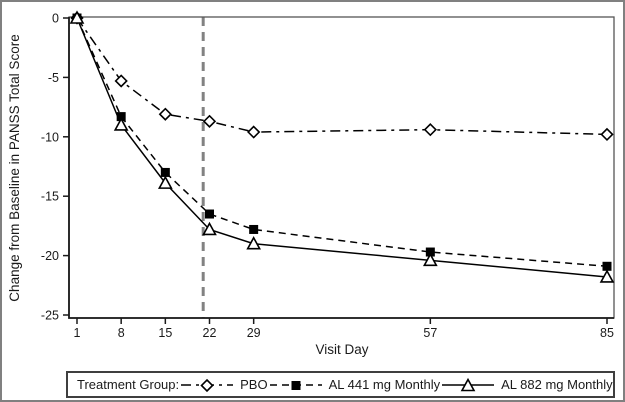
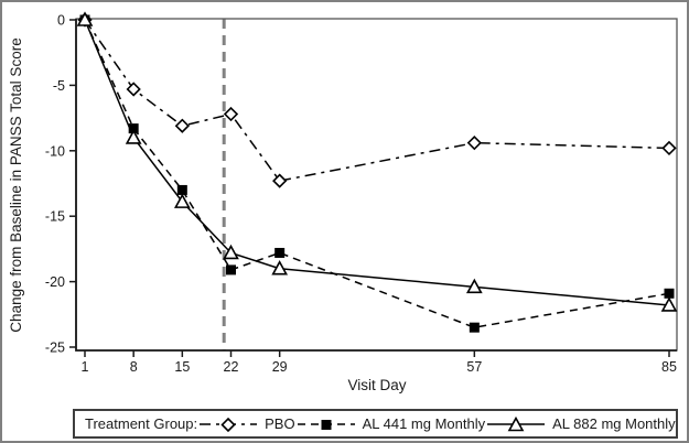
PBO/22: -8.7 -> -7.2
AL 441 mg Monthly/22: -16.5 -> -19.1
PBO/29: -9.6 -> -12.3
AL 441 mg Monthly/57: -19.7 -> -23.5
